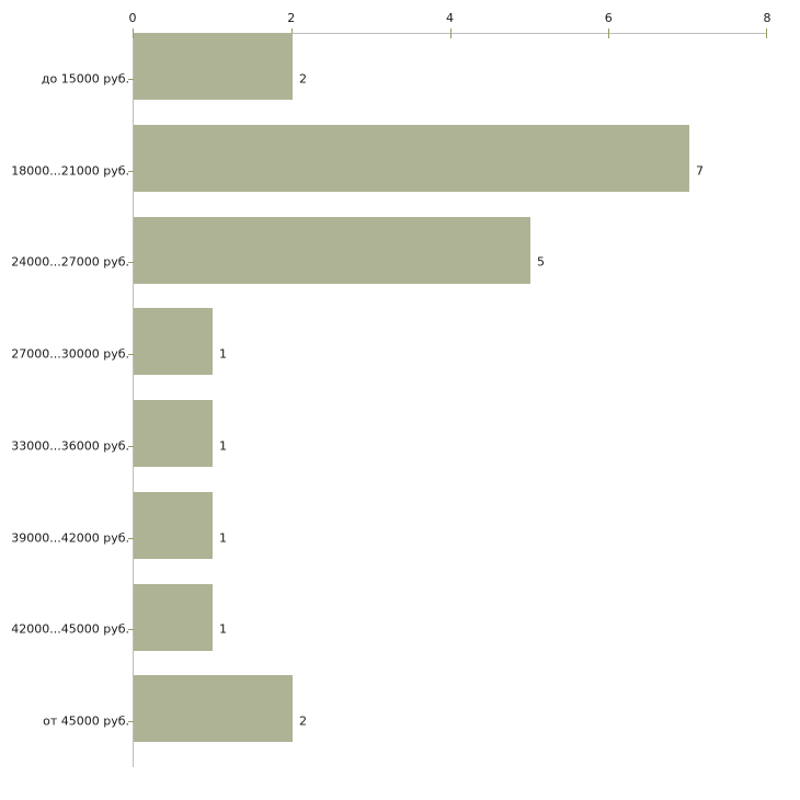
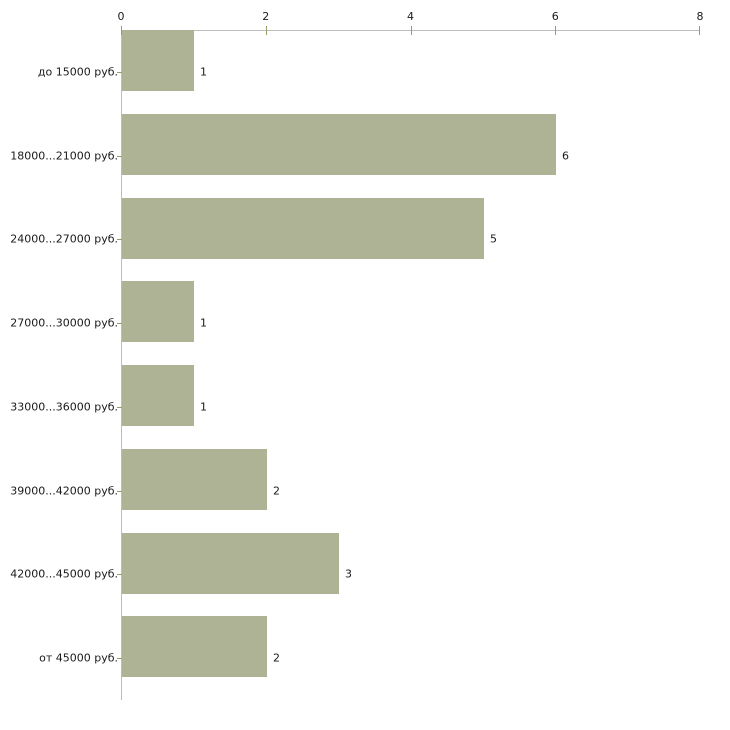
до 15000 руб.: 2 -> 1
18000...21000 руб.: 7 -> 6
39000...42000 руб.: 1 -> 2
42000...45000 руб.: 1 -> 3
